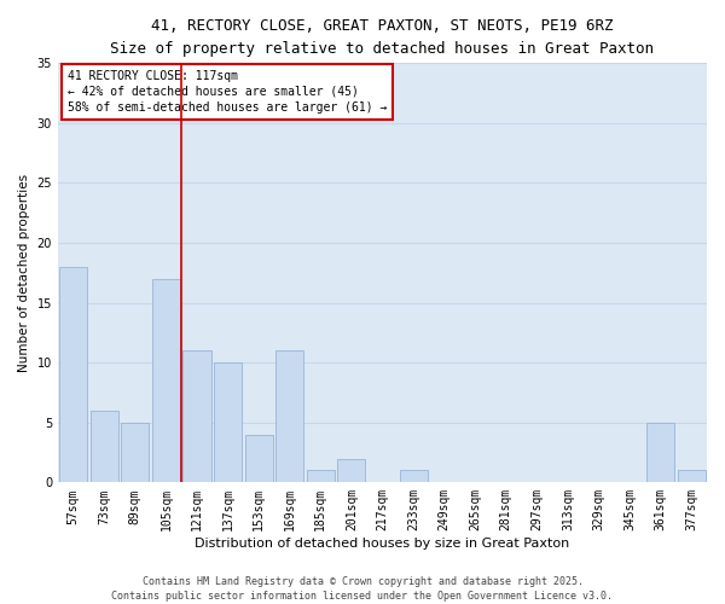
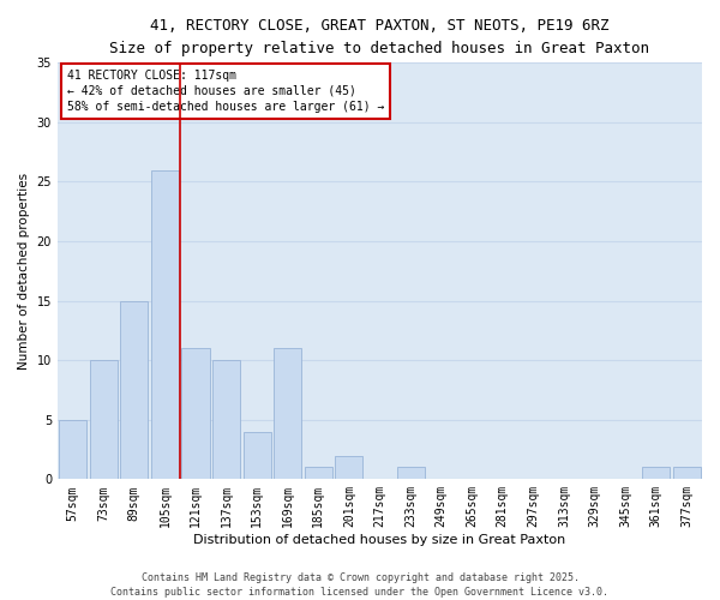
57sqm: 18 -> 5
73sqm: 6 -> 10
89sqm: 5 -> 15
105sqm: 17 -> 26
361sqm: 5 -> 1
